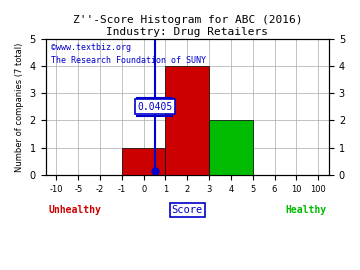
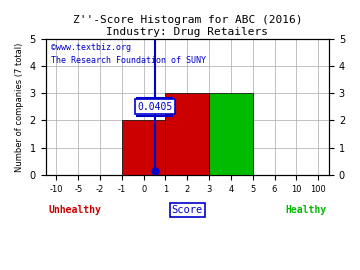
0: 1 -> 2
2: 4 -> 3
4: 2 -> 3
